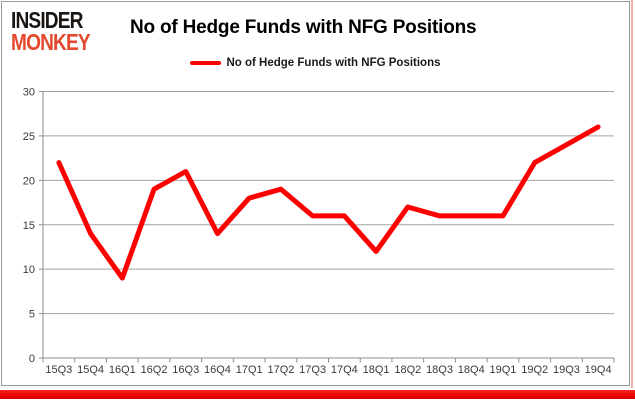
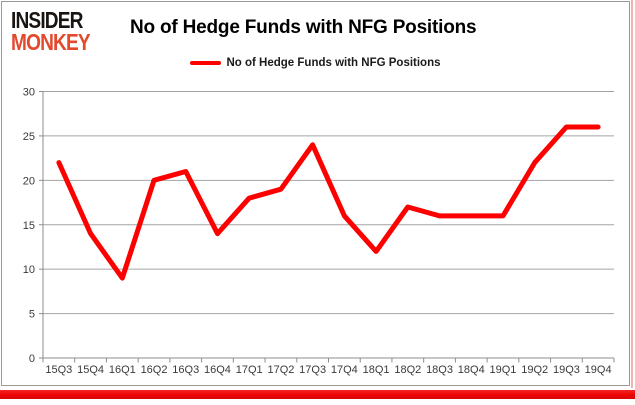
16Q2: 19 -> 20
17Q3: 16 -> 24
19Q3: 24 -> 26
